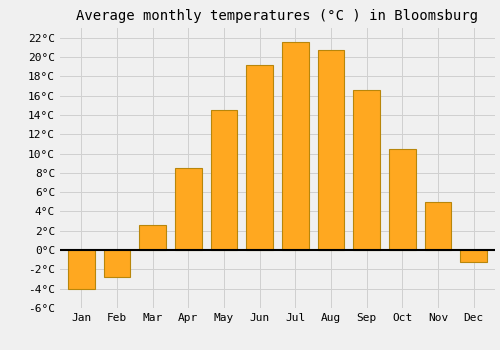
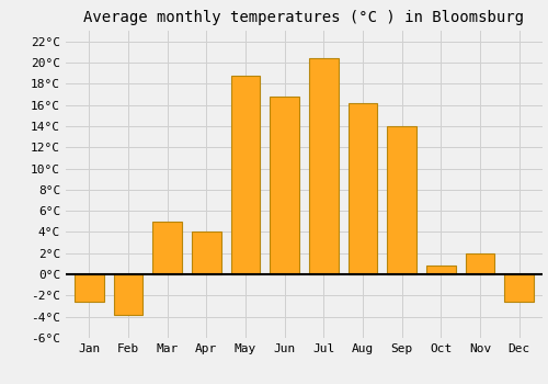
Jan: -4.0°C -> -2.6°C
Feb: -2.8°C -> -3.8°C
Mar: 2.6°C -> 5.0°C
Apr: 8.5°C -> 4.0°C
May: 14.5°C -> 18.8°C
Jun: 19.2°C -> 16.8°C
Jul: 21.5°C -> 20.4°C
Aug: 20.7°C -> 16.2°C
Sep: 16.6°C -> 14.0°C
Oct: 10.5°C -> 0.8°C
Nov: 5.0°C -> 2.0°C
Dec: -1.2°C -> -2.6°C
